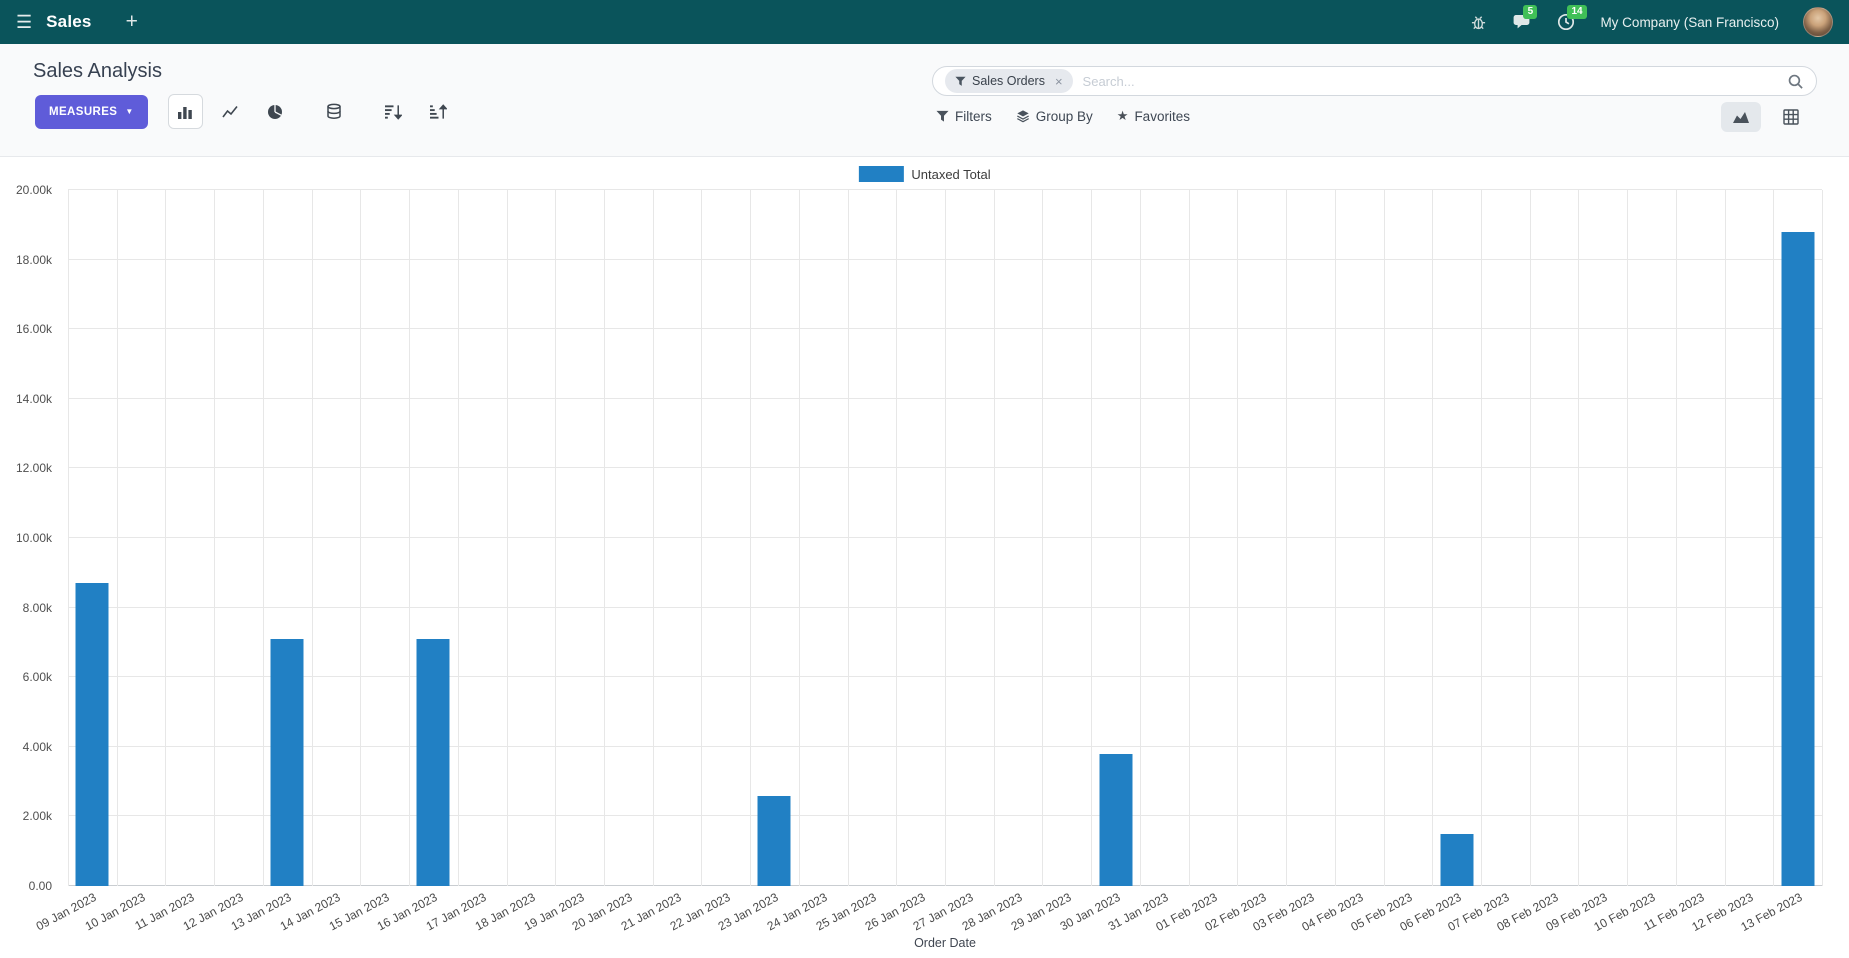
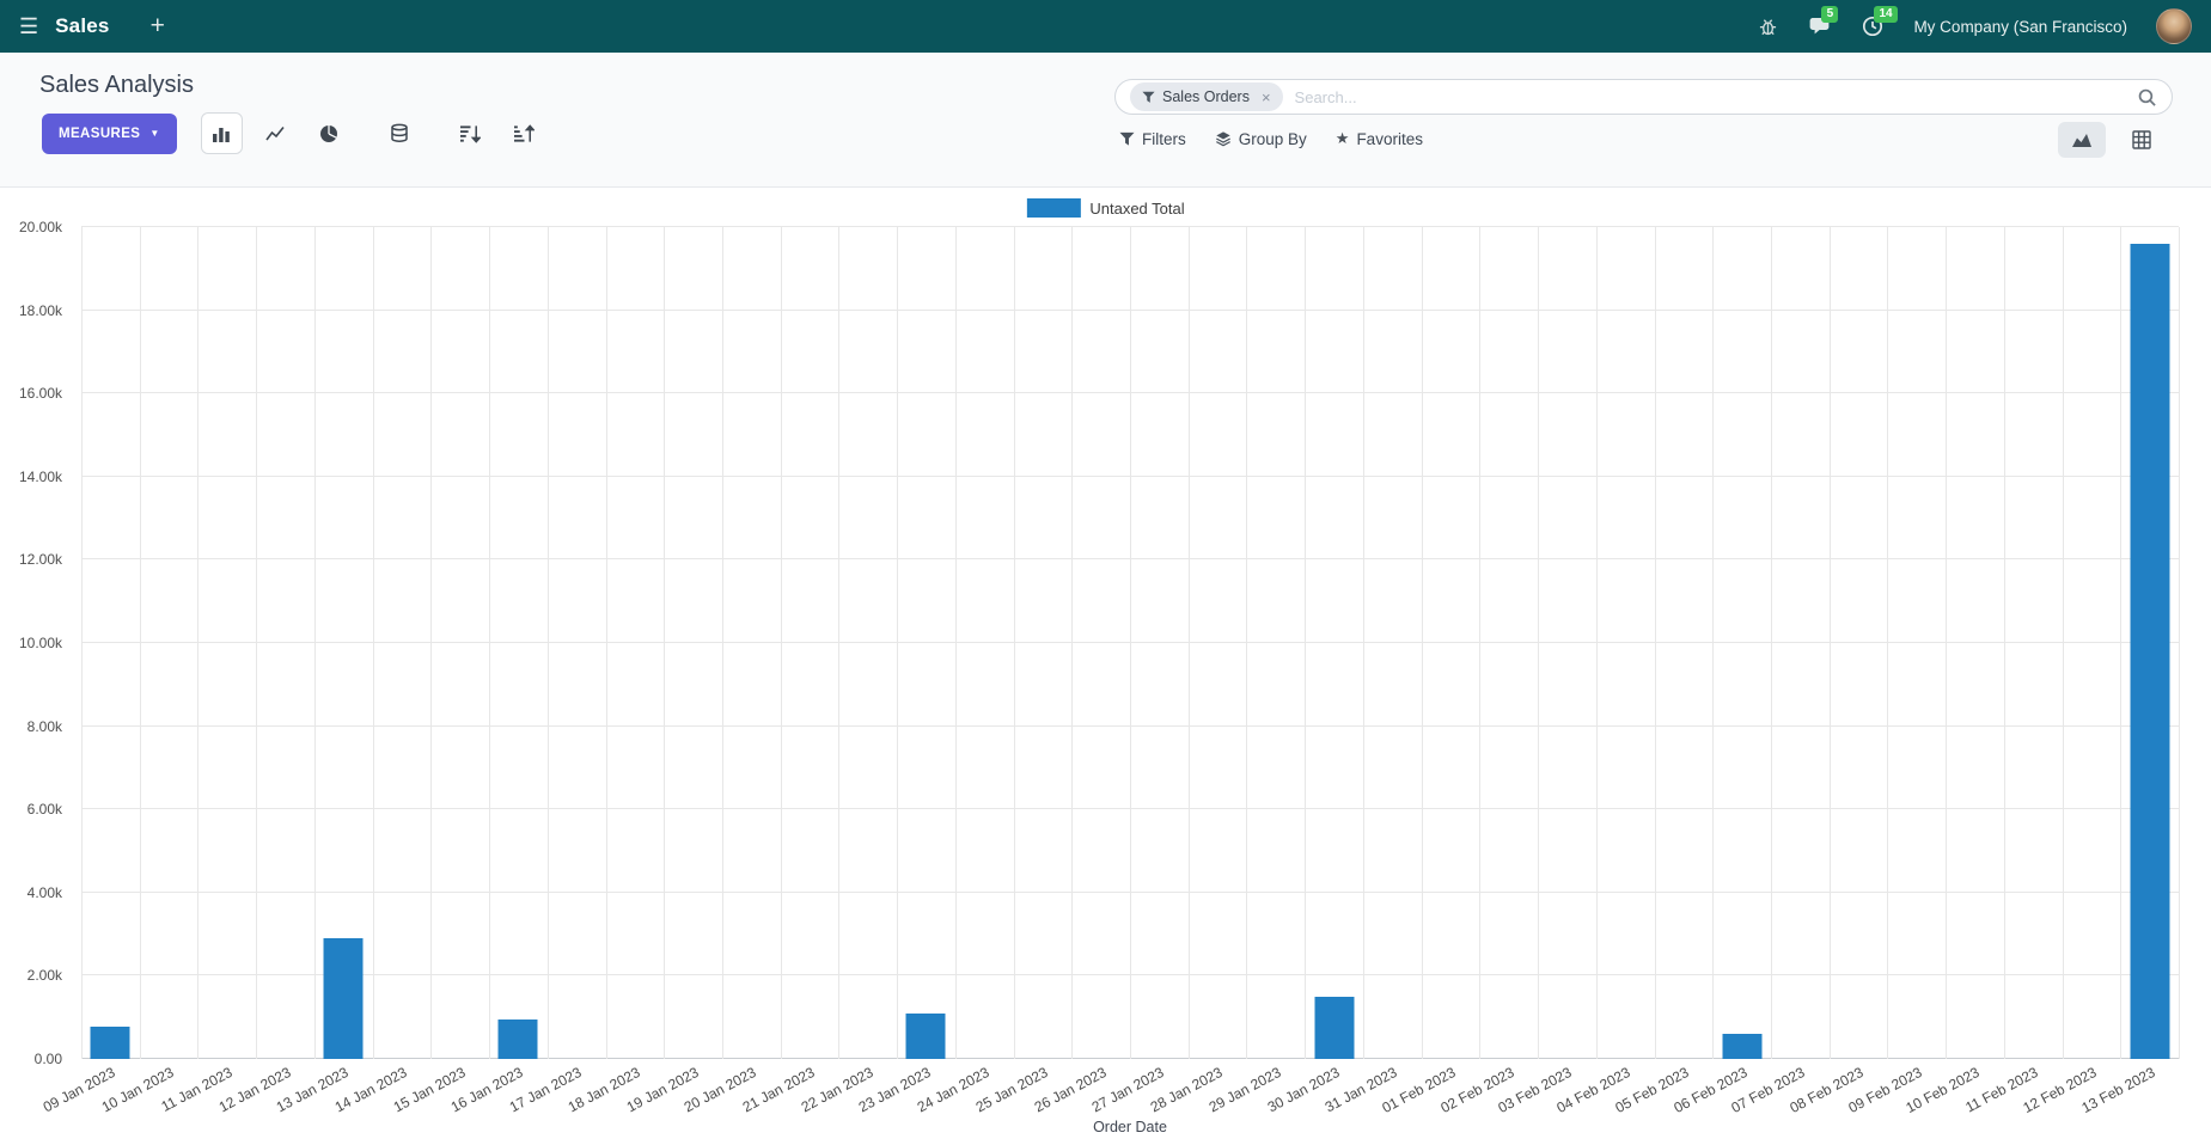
09 Jan 2023: 8.7k -> 0.8k
13 Jan 2023: 7.1k -> 2.9k
16 Jan 2023: 7.1k -> 1.0k
23 Jan 2023: 2.6k -> 1.1k
30 Jan 2023: 3.8k -> 1.5k
06 Feb 2023: 1.5k -> 0.6k
13 Feb 2023: 18.8k -> 19.6k
